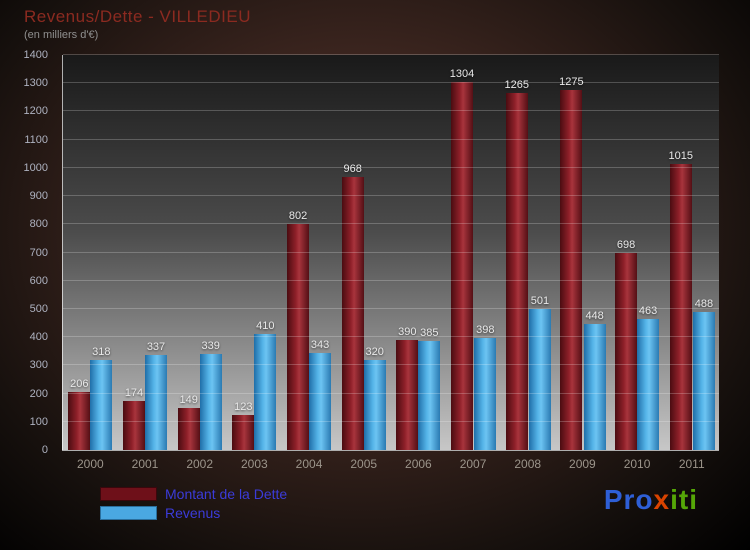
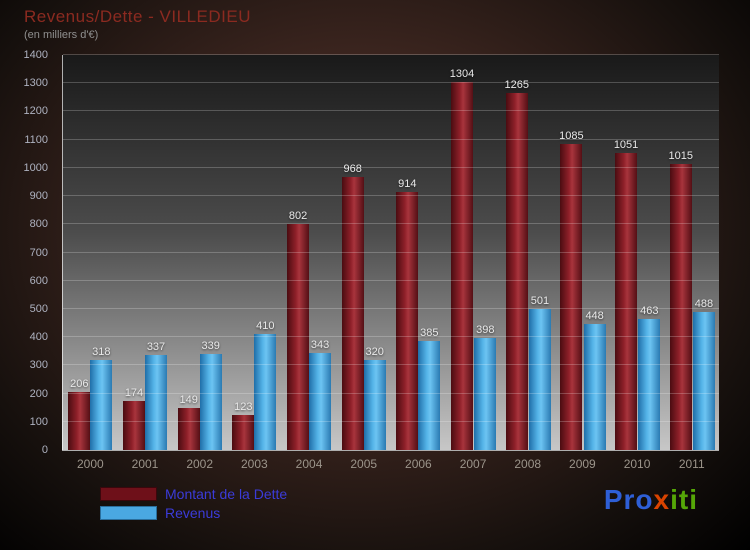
Montant de la Dette/2006: 390 -> 914
Montant de la Dette/2009: 1275 -> 1085
Montant de la Dette/2010: 698 -> 1051
